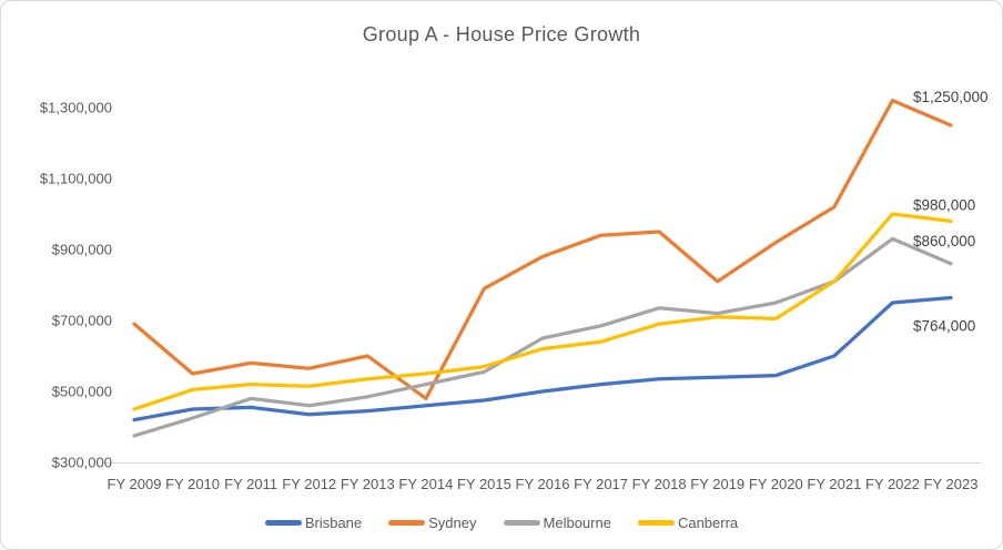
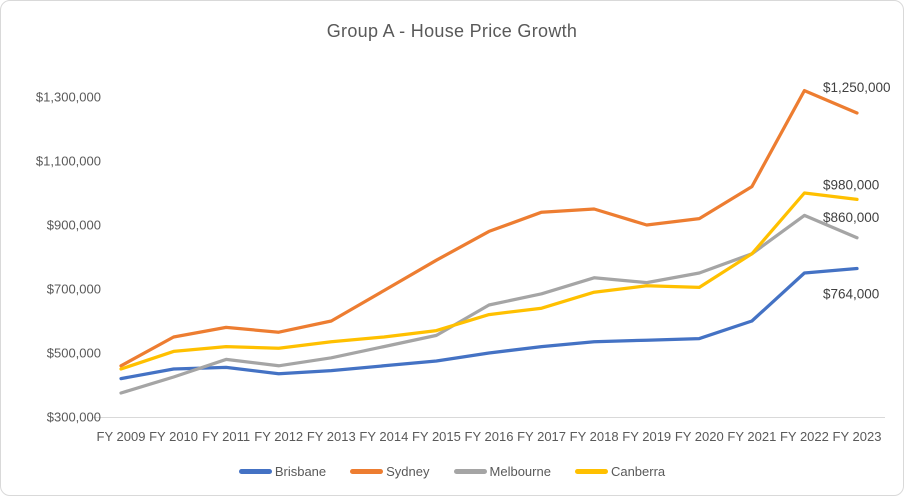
Sydney/FY 2009: $690000 -> $460000
Sydney/FY 2014: $480000 -> $700000
Sydney/FY 2019: $810000 -> $900000
